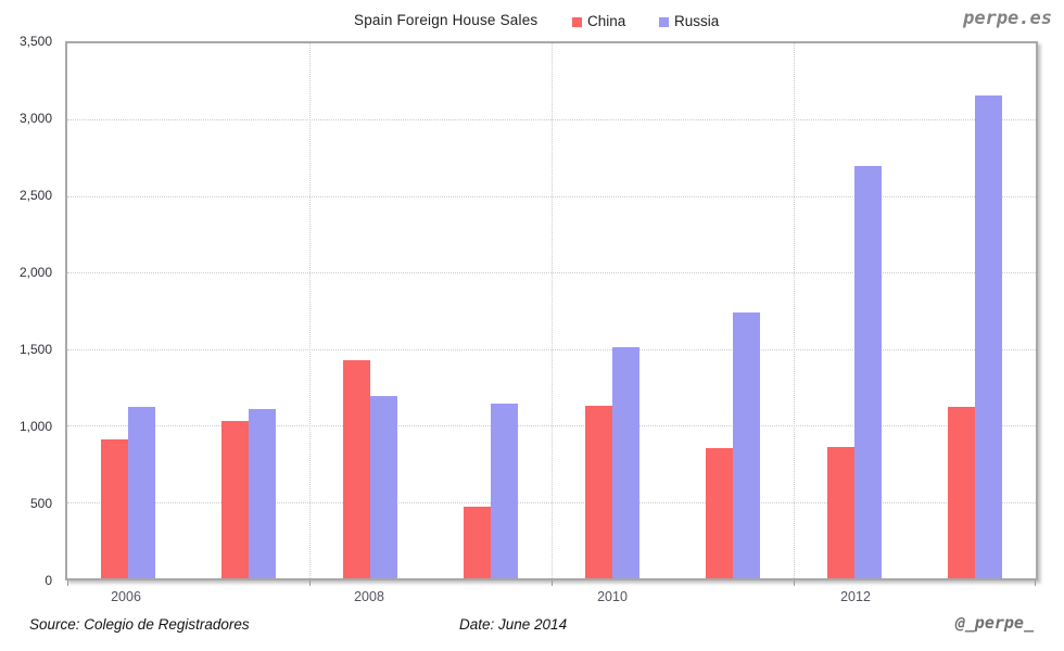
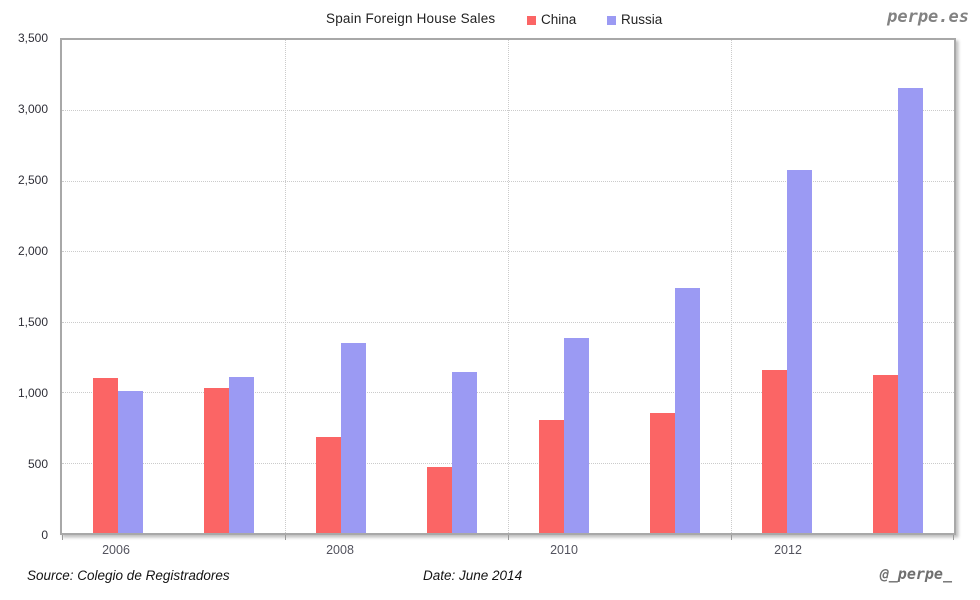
China/2006: 910 -> 1100
Russia/2006: 1120 -> 1010
China/2008: 1430 -> 680
Russia/2008: 1190 -> 1350
China/2010: 1130 -> 800
Russia/2010: 1510 -> 1380
China/2012: 860 -> 1160
Russia/2012: 2700 -> 2580
